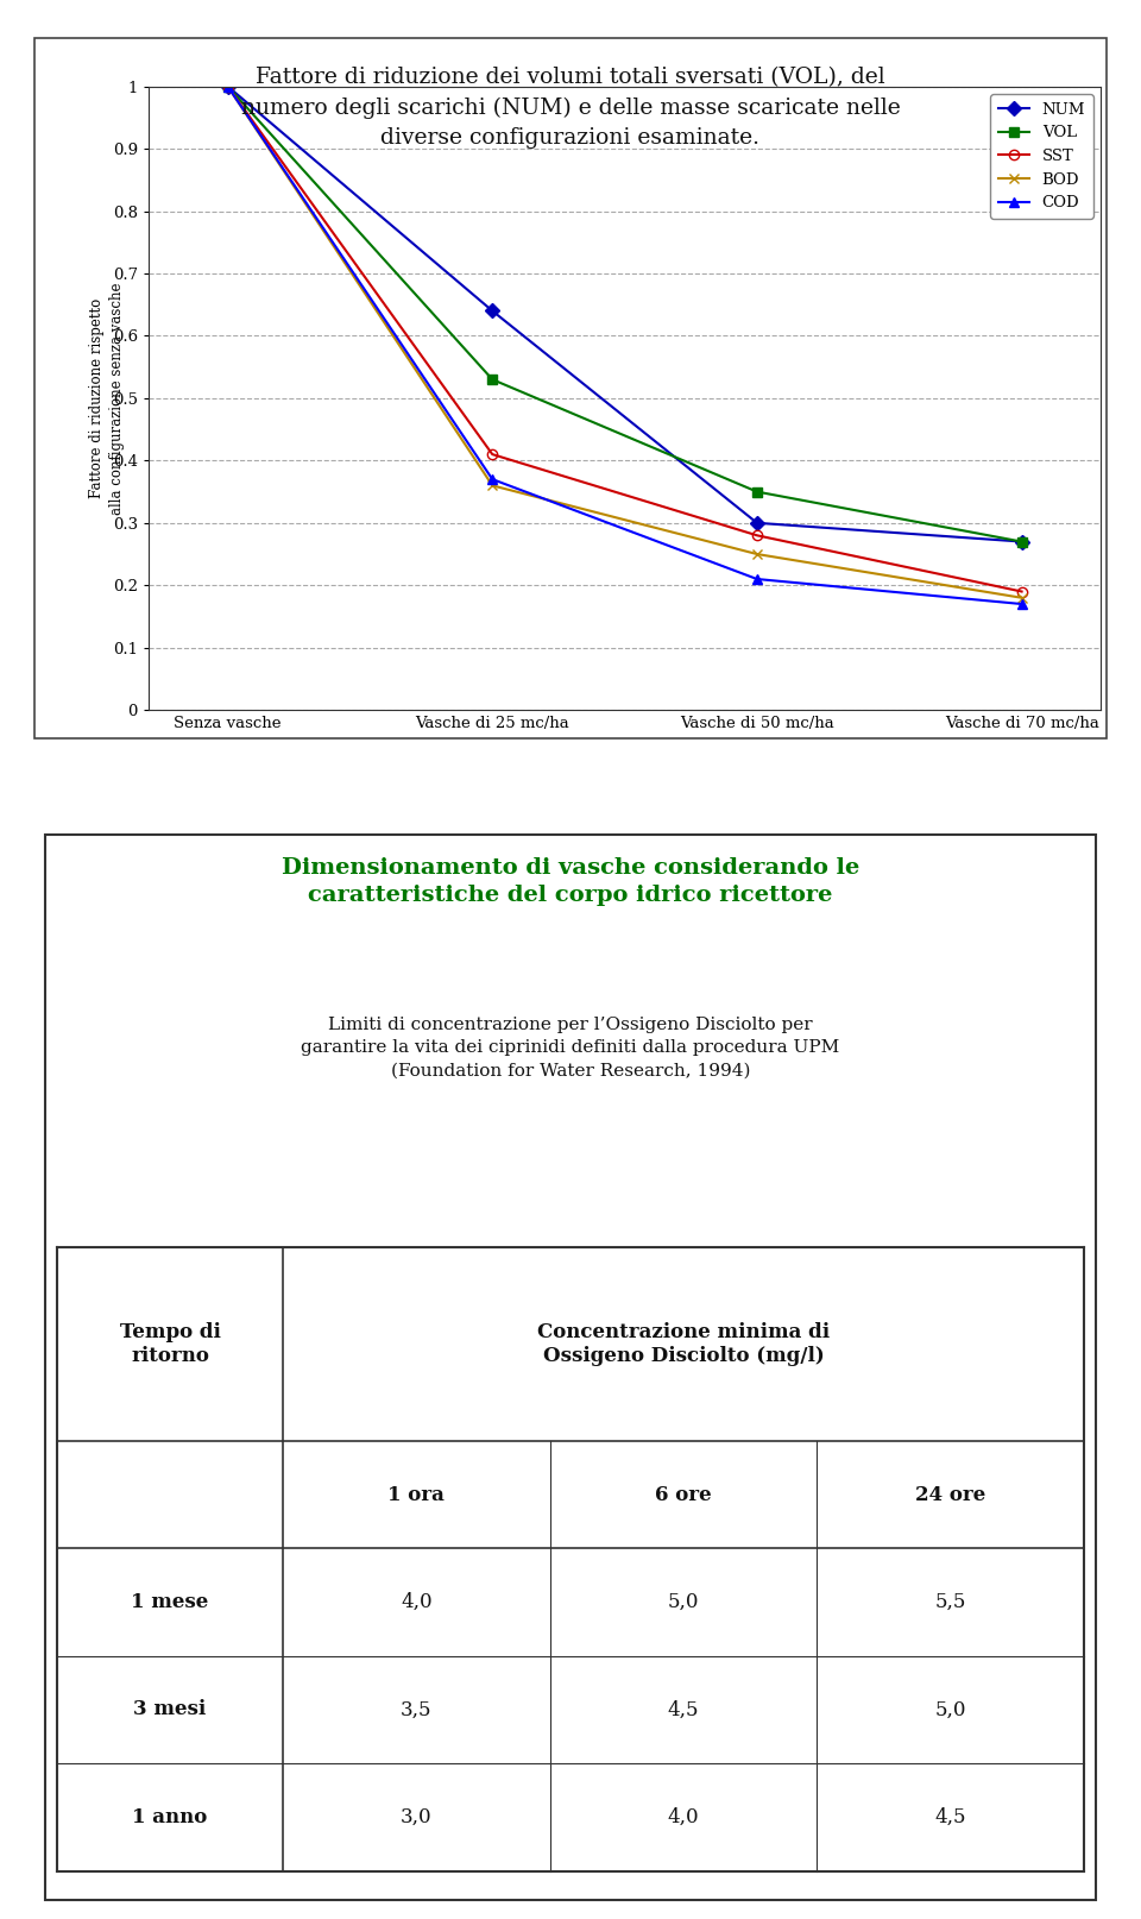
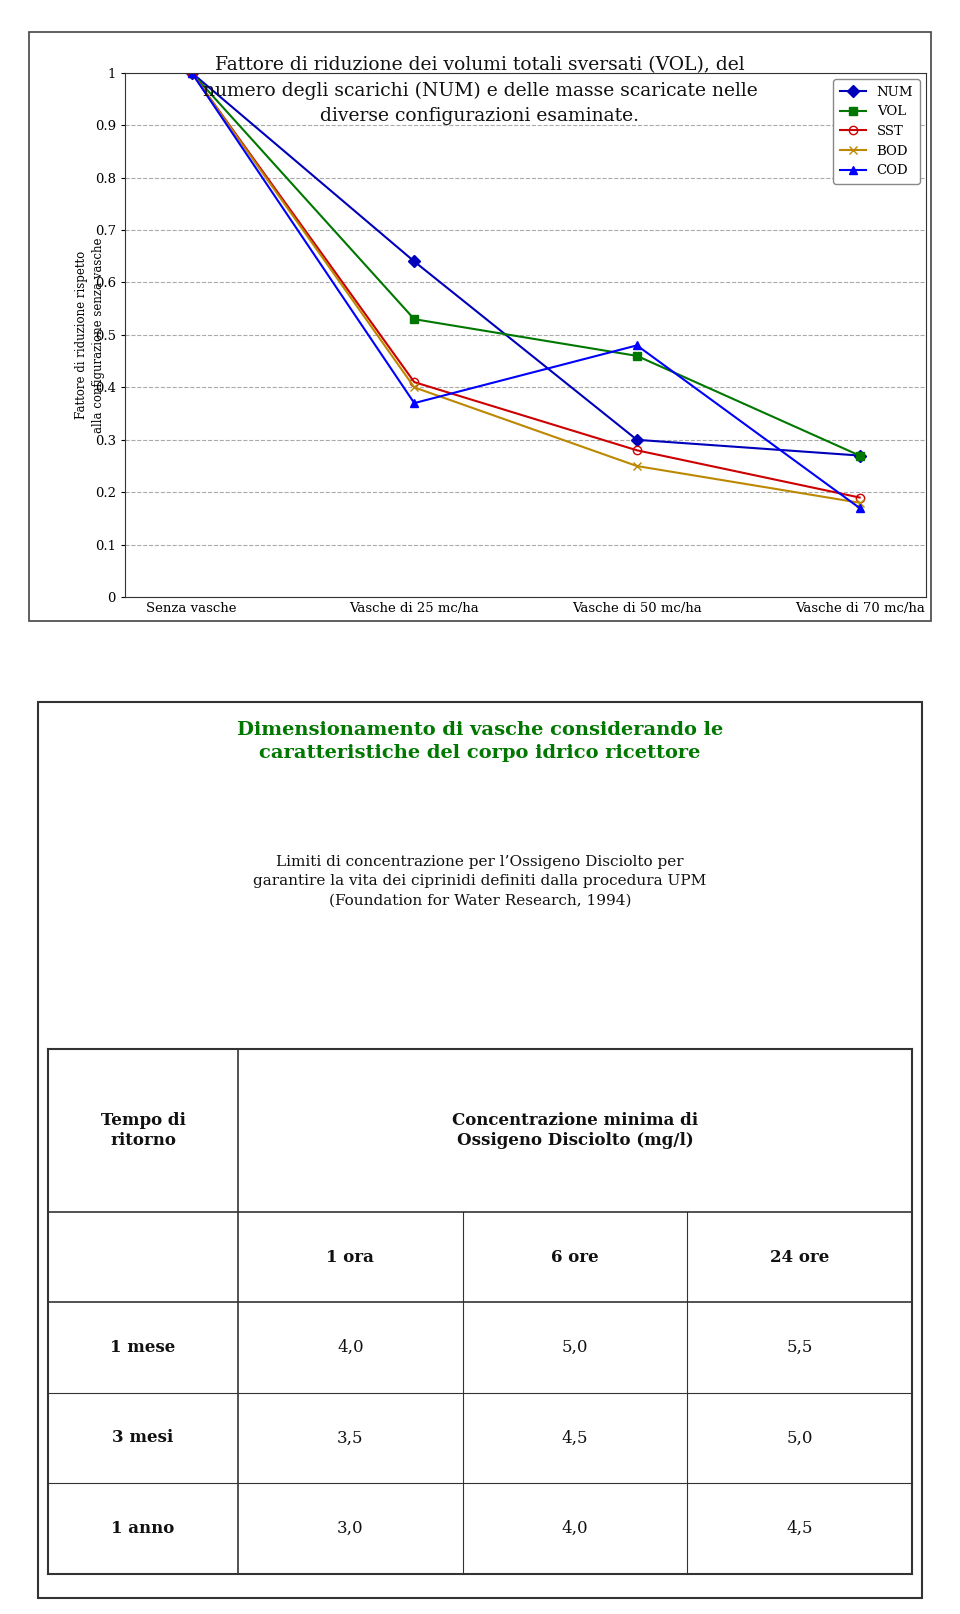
BOD/Vasche di 25 mc/ha: 0.36 -> 0.40
VOL/Vasche di 50 mc/ha: 0.35 -> 0.46
COD/Vasche di 50 mc/ha: 0.21 -> 0.48
